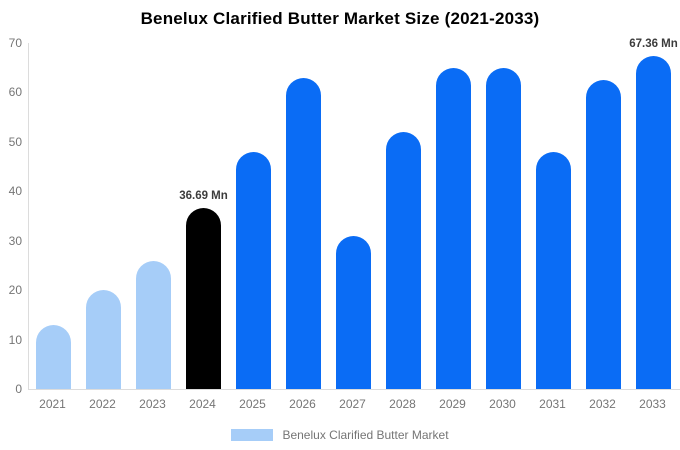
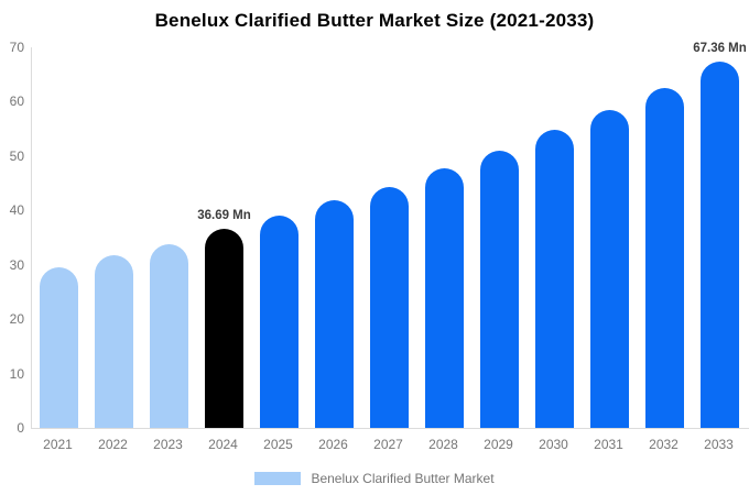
2021: 13 -> 30
2022: 20 -> 32
2023: 26 -> 34
2025: 48 -> 39
2026: 63 -> 42
2027: 31 -> 44
2028: 52 -> 48
2029: 65 -> 51
2030: 65 -> 55
2031: 48 -> 58
